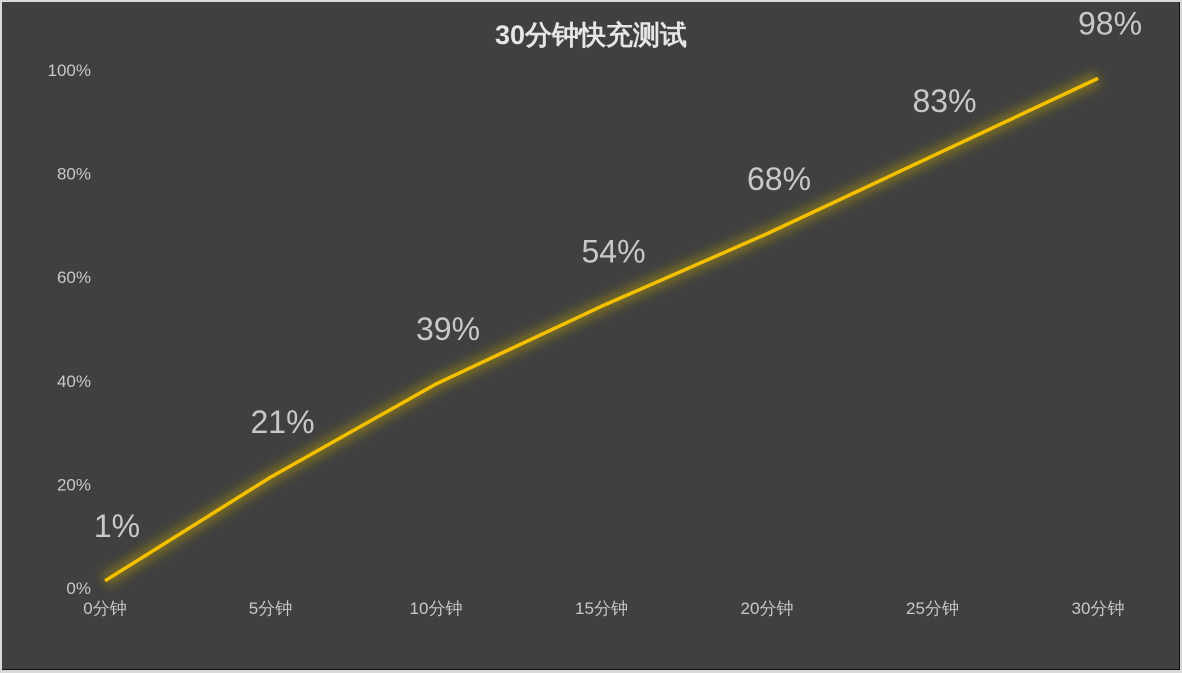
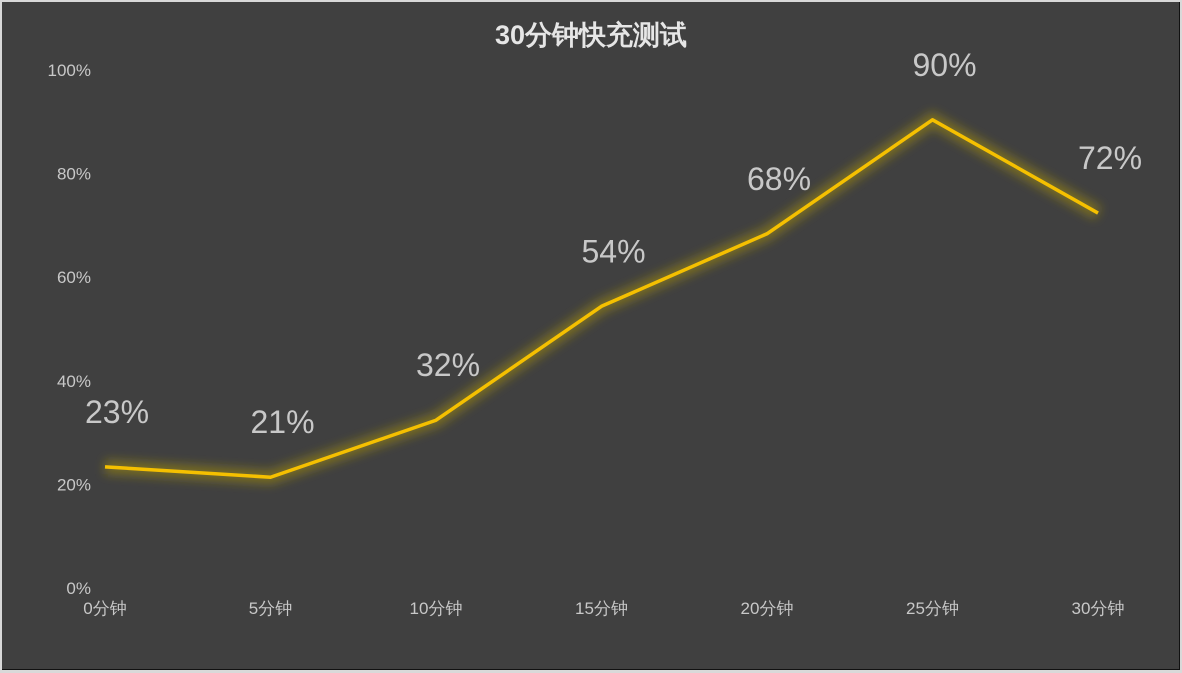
0分钟: 1% -> 23%
10分钟: 39% -> 32%
25分钟: 83% -> 90%
30分钟: 98% -> 72%
